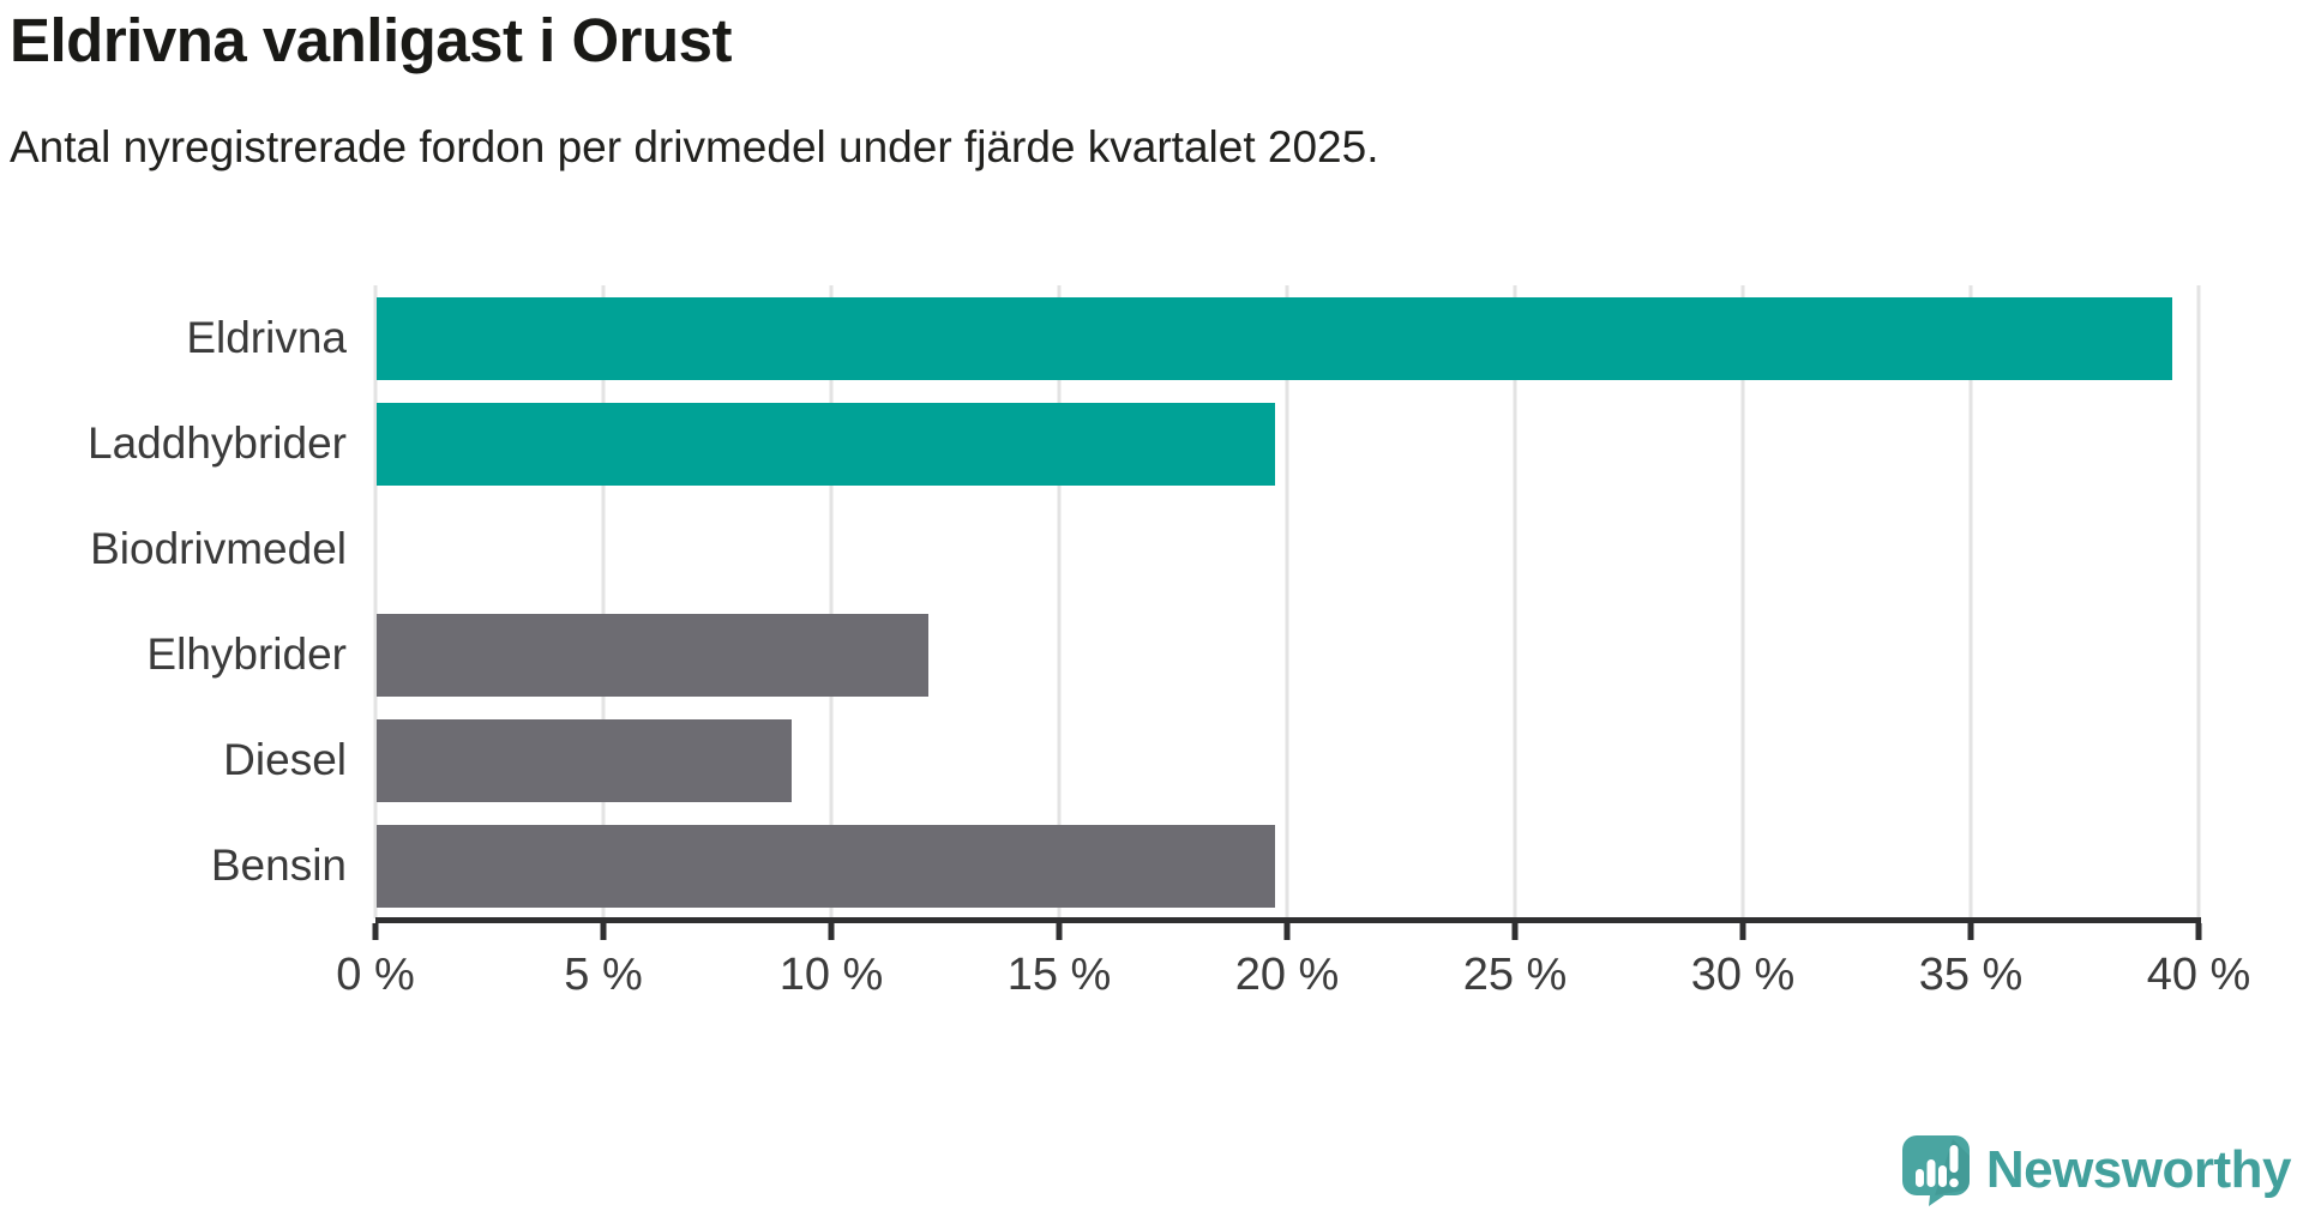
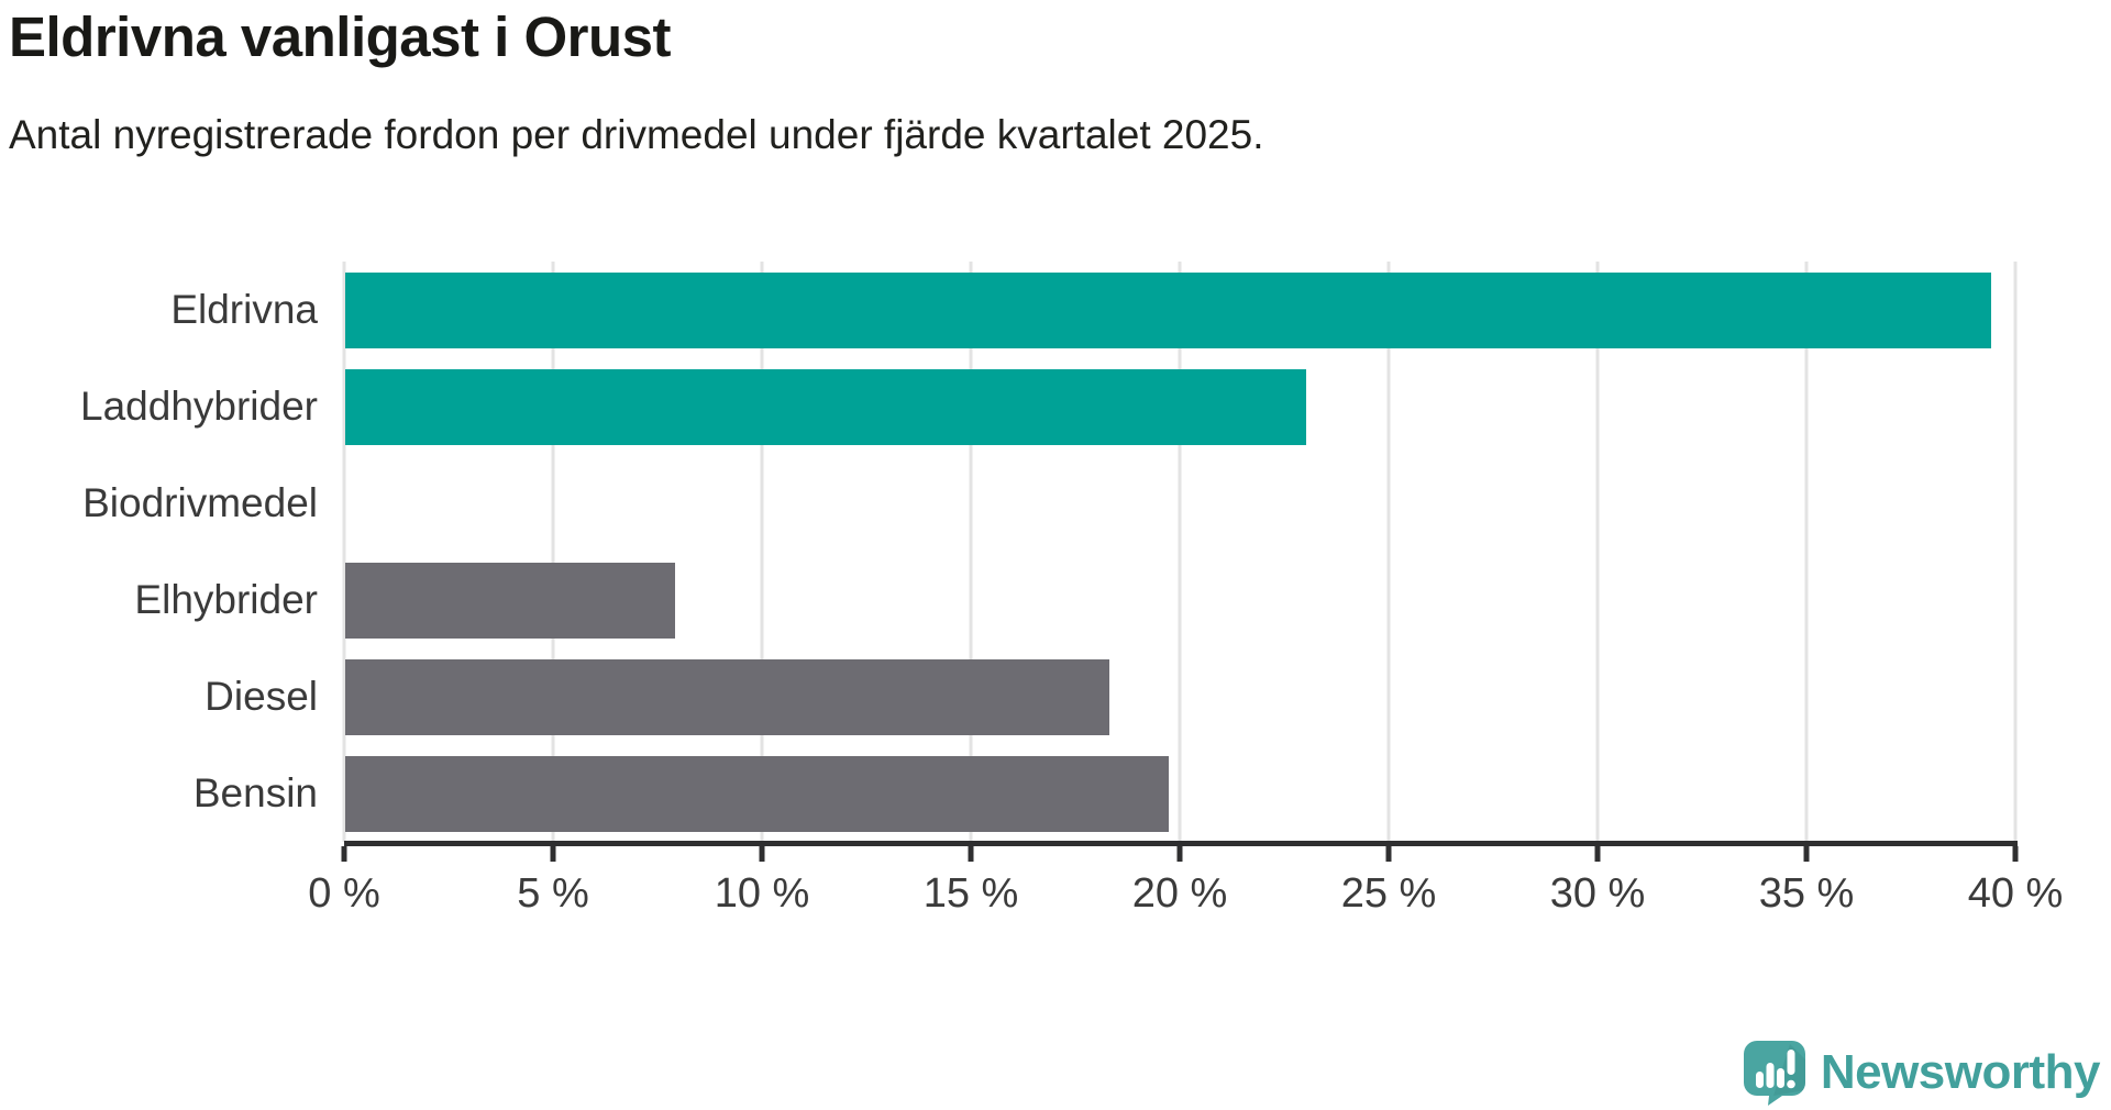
Laddhybrider: 19.7% -> 23.0%
Elhybrider: 12.1% -> 7.9%
Diesel: 9.1% -> 18.3%
